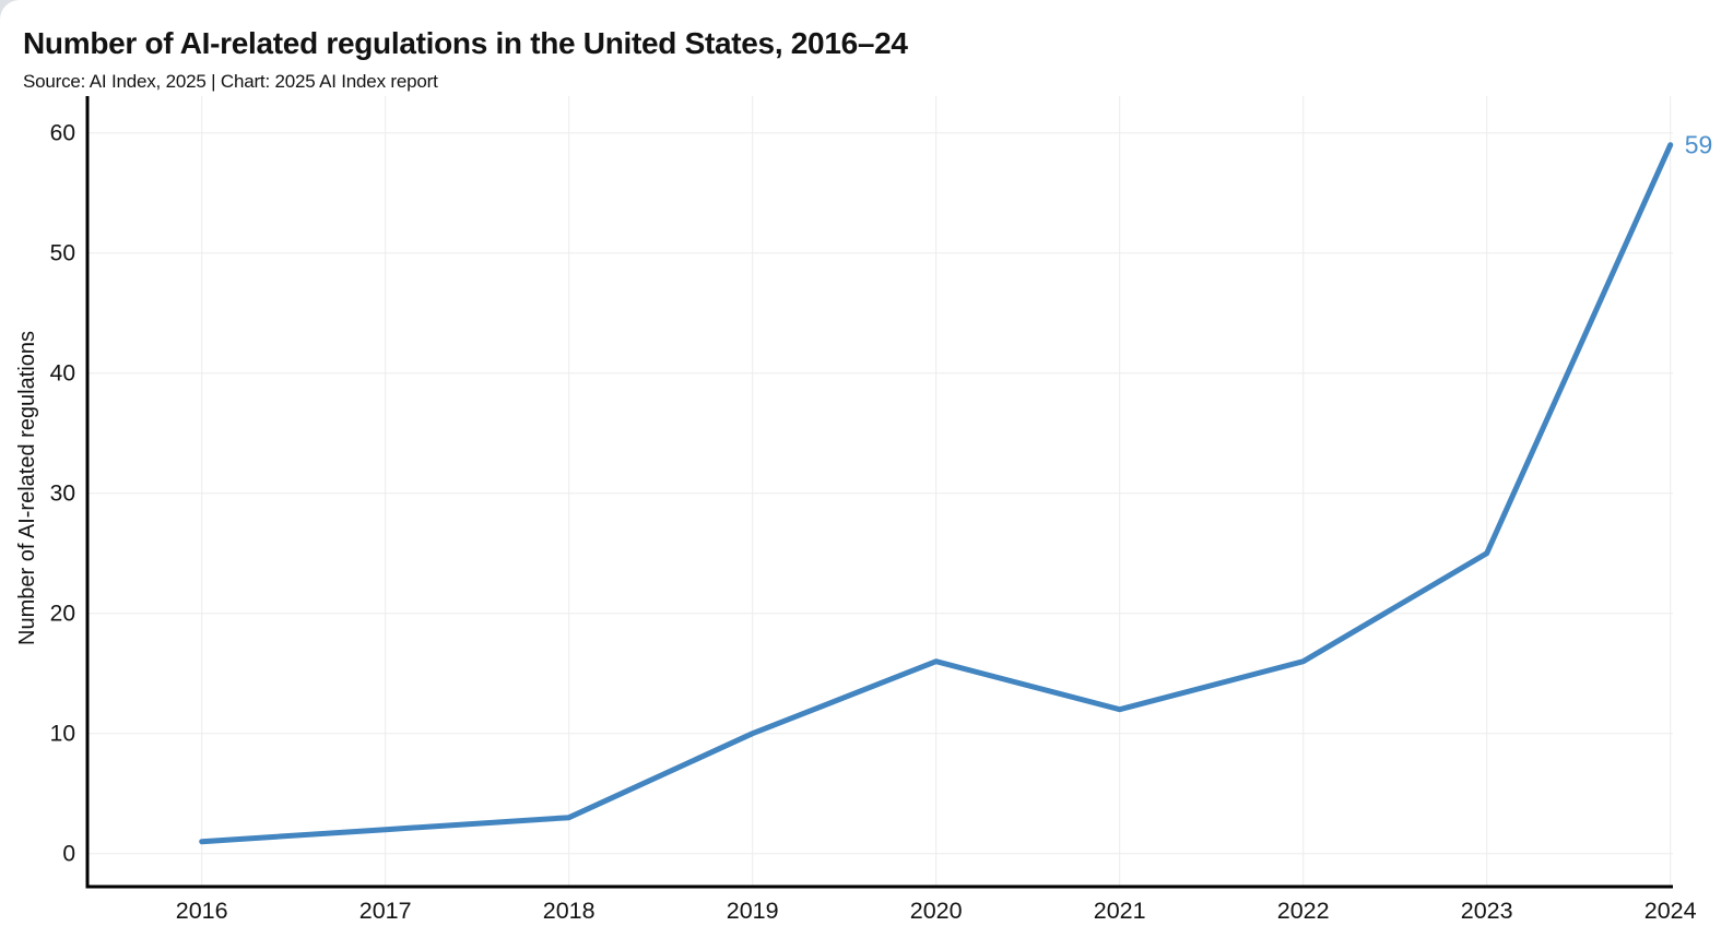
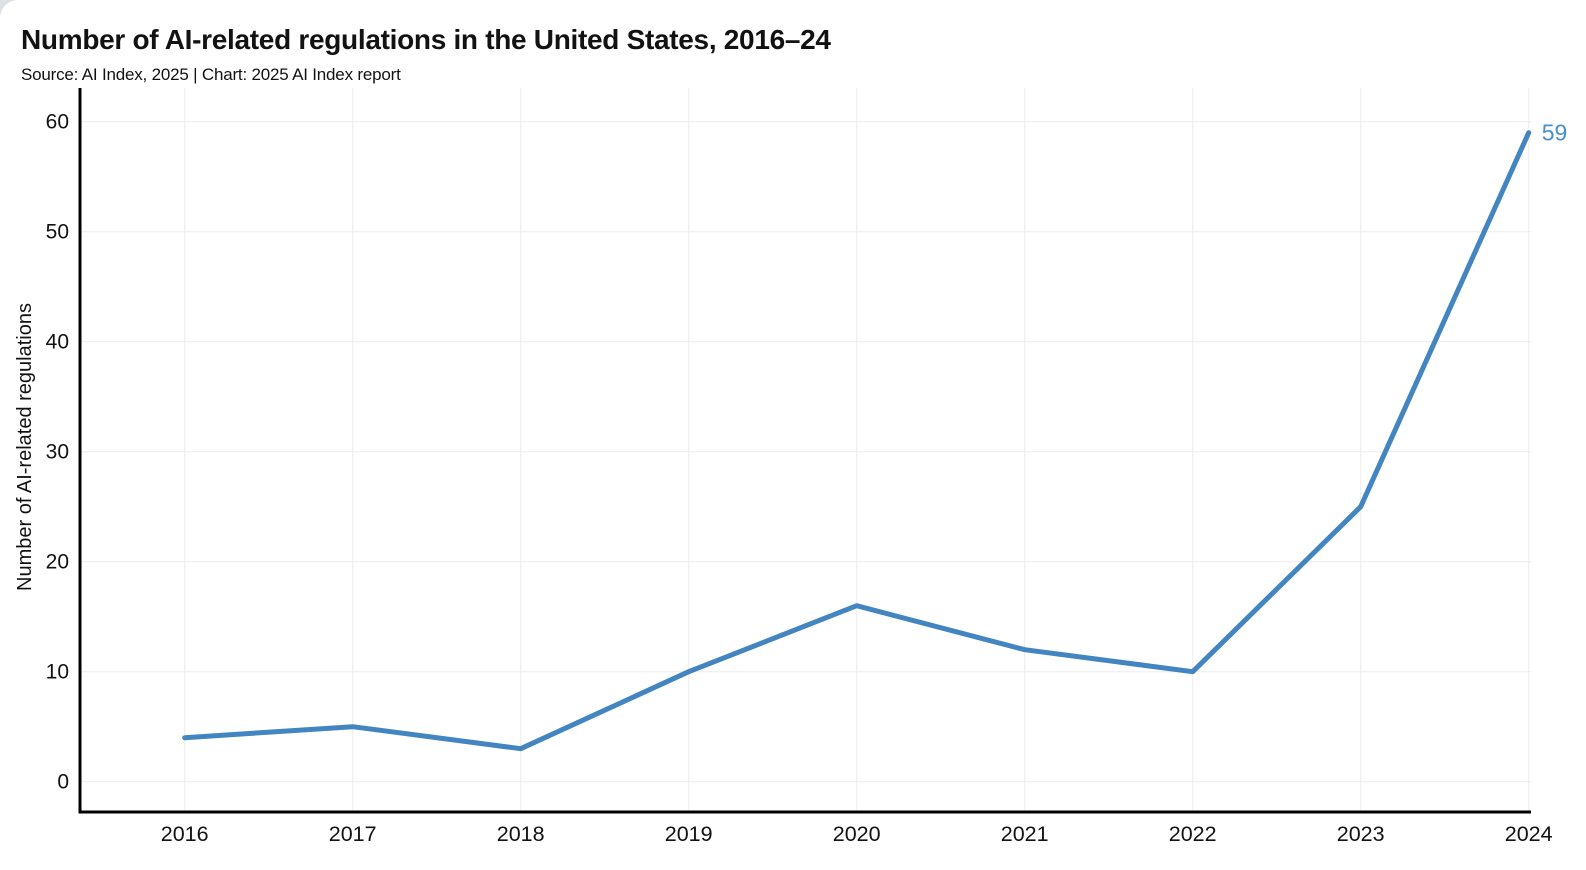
2016: 1 -> 4
2017: 2 -> 5
2022: 16 -> 10
